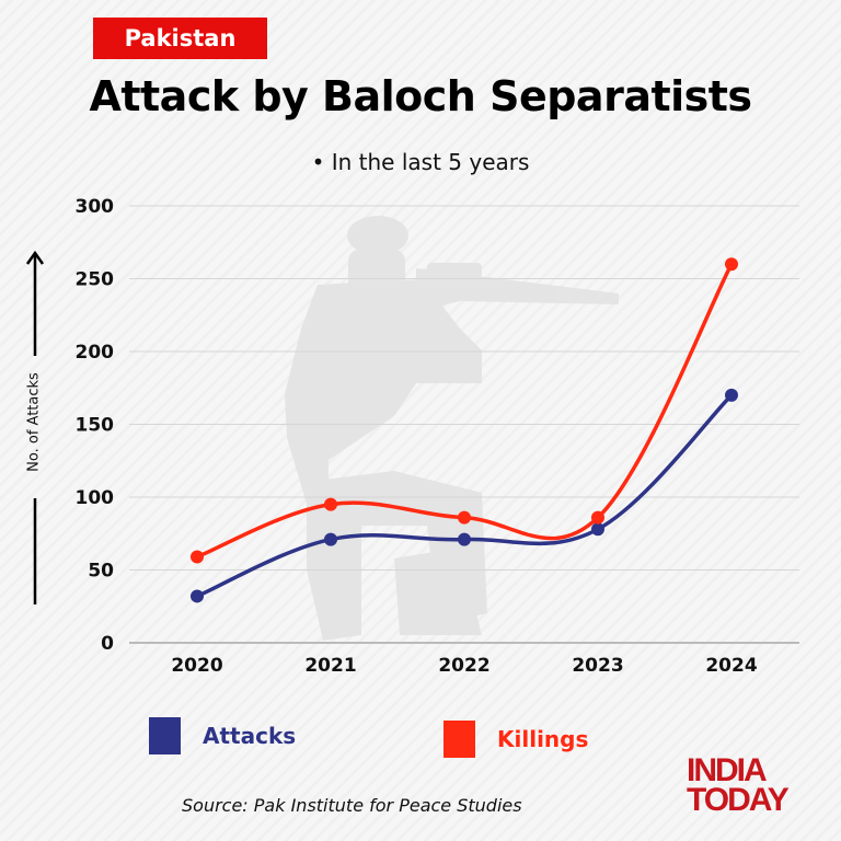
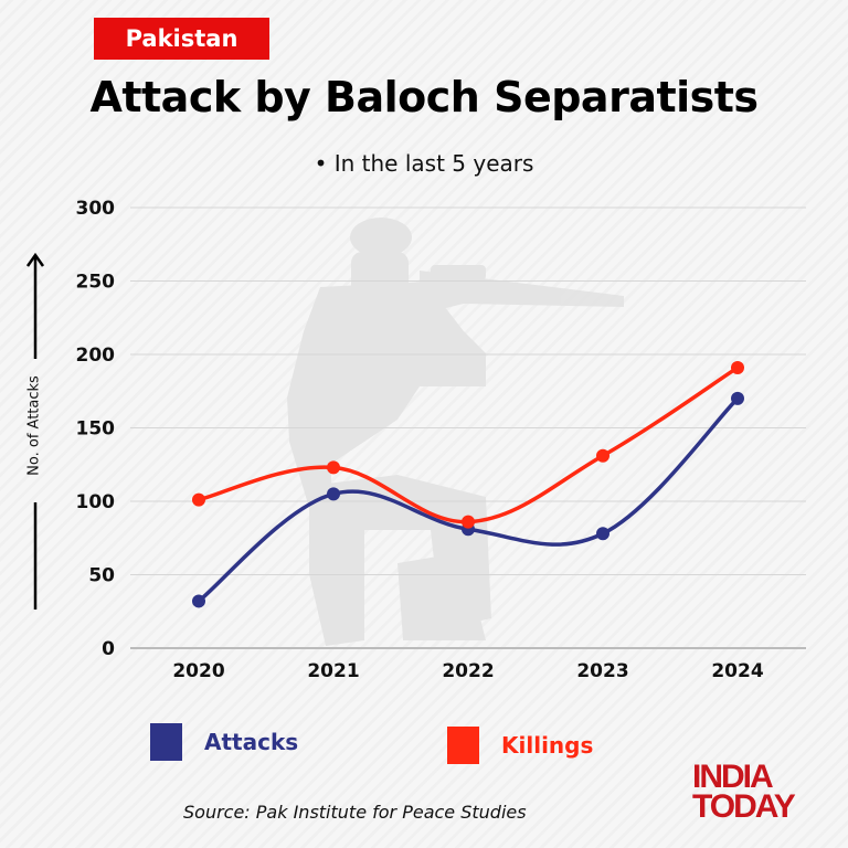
Killings/2020: 59 -> 101
Attacks/2021: 71 -> 105
Killings/2021: 95 -> 123
Attacks/2022: 71 -> 81
Killings/2023: 86 -> 131
Killings/2024: 260 -> 191
